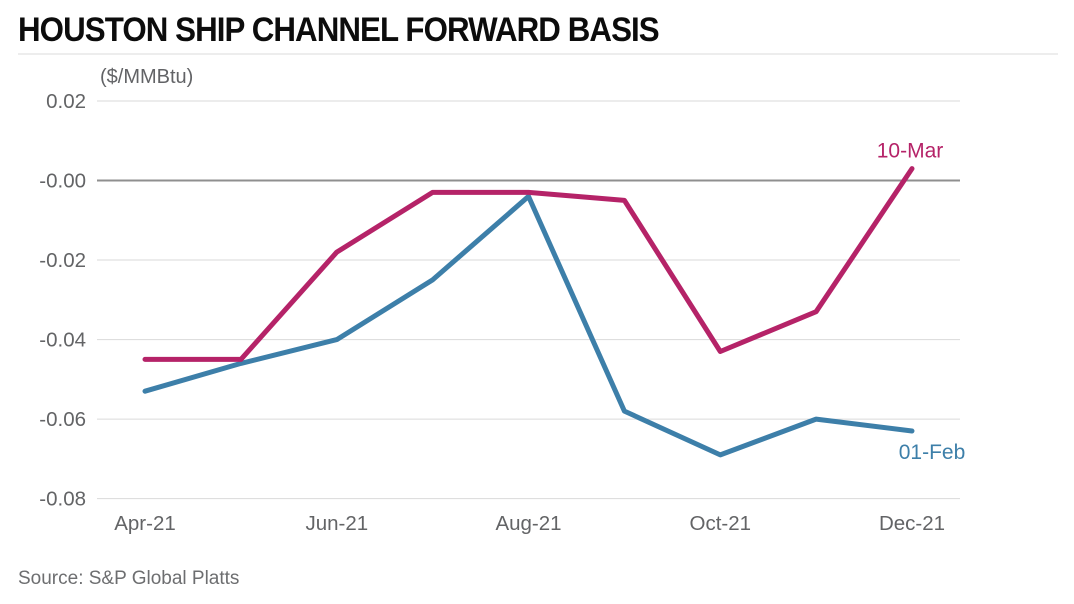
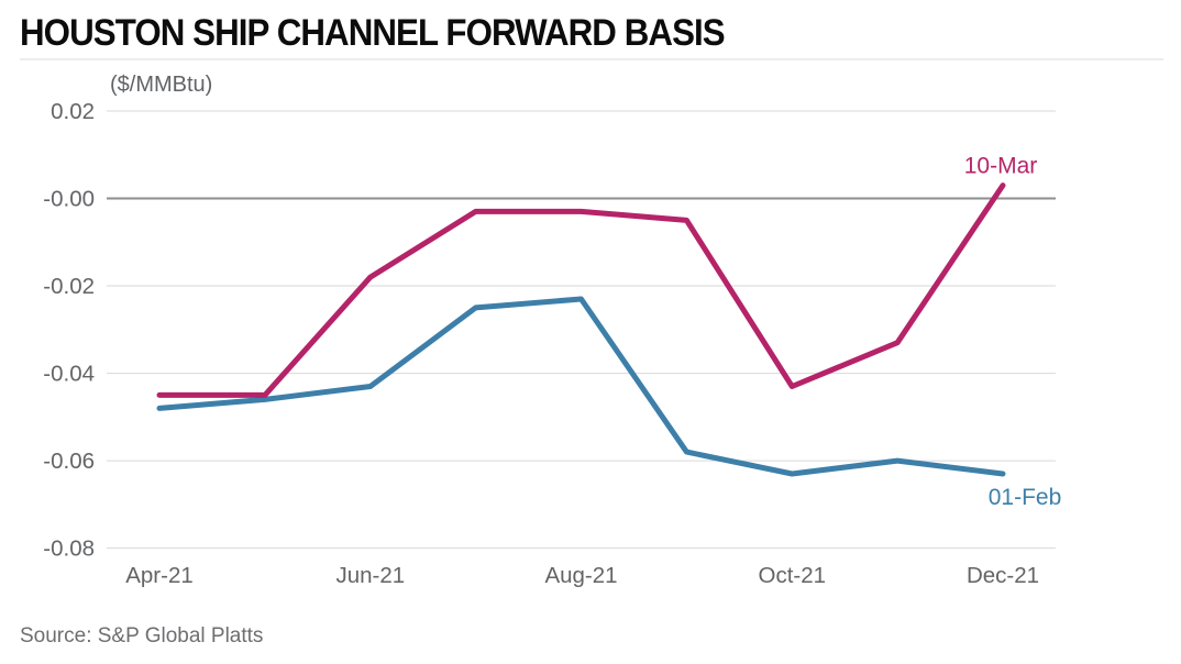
01-Feb/Apr-21: -0.053 -> -0.048
01-Feb/Jun-21: -0.040 -> -0.043
01-Feb/Aug-21: -0.004 -> -0.023
01-Feb/Oct-21: -0.069 -> -0.063
